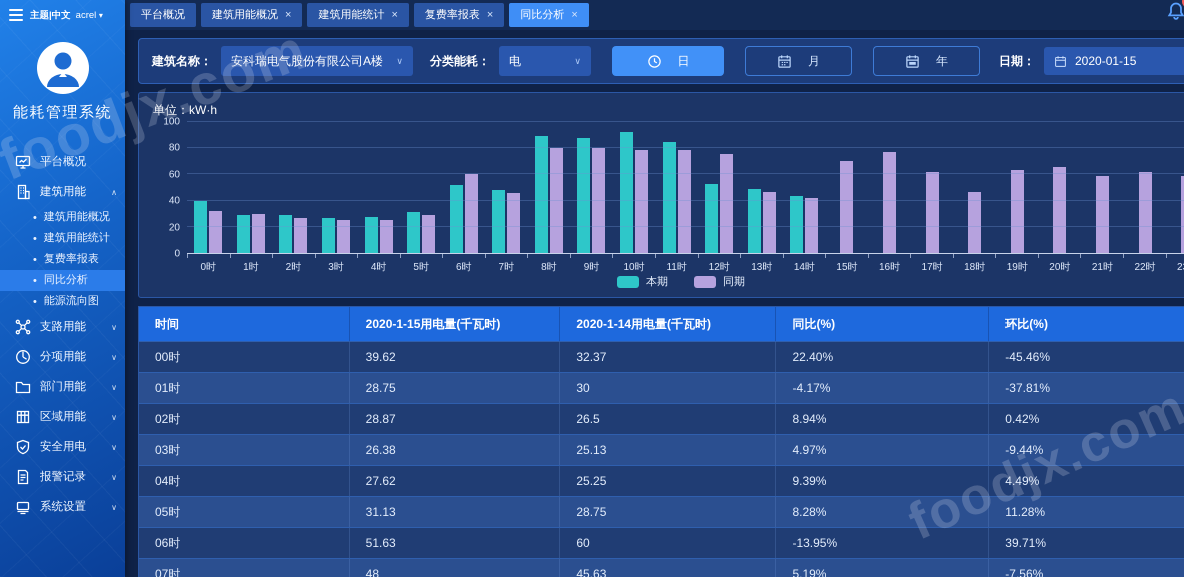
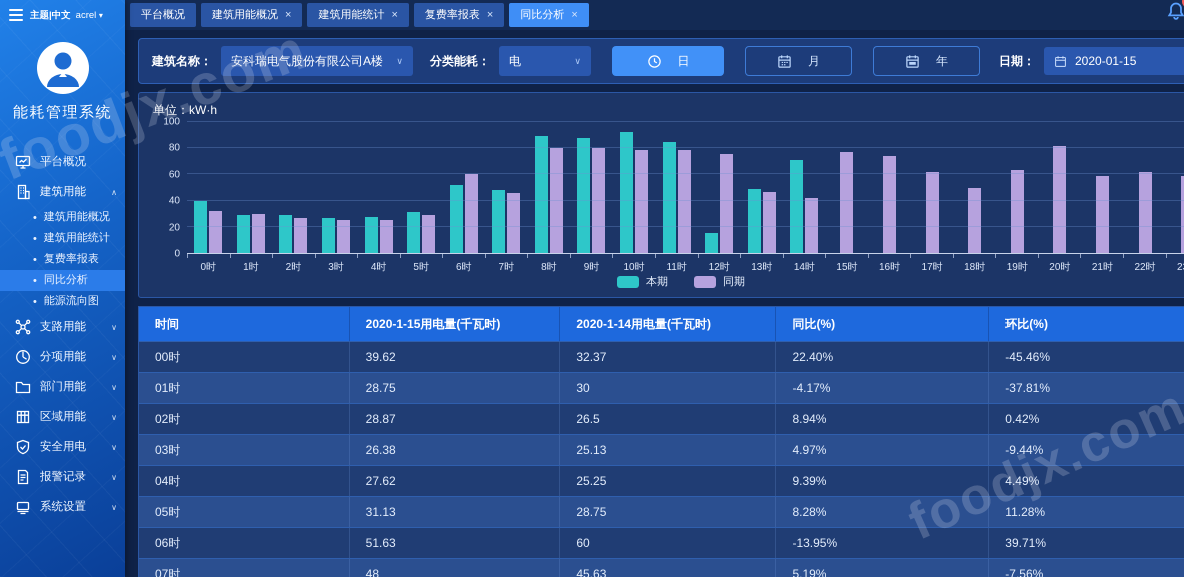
本期/12时: 52 -> 15
本期/14时: 44 -> 71
同期/15时: 70 -> 77
同期/16时: 77 -> 74
同期/18时: 46 -> 50
同期/20时: 66 -> 82
